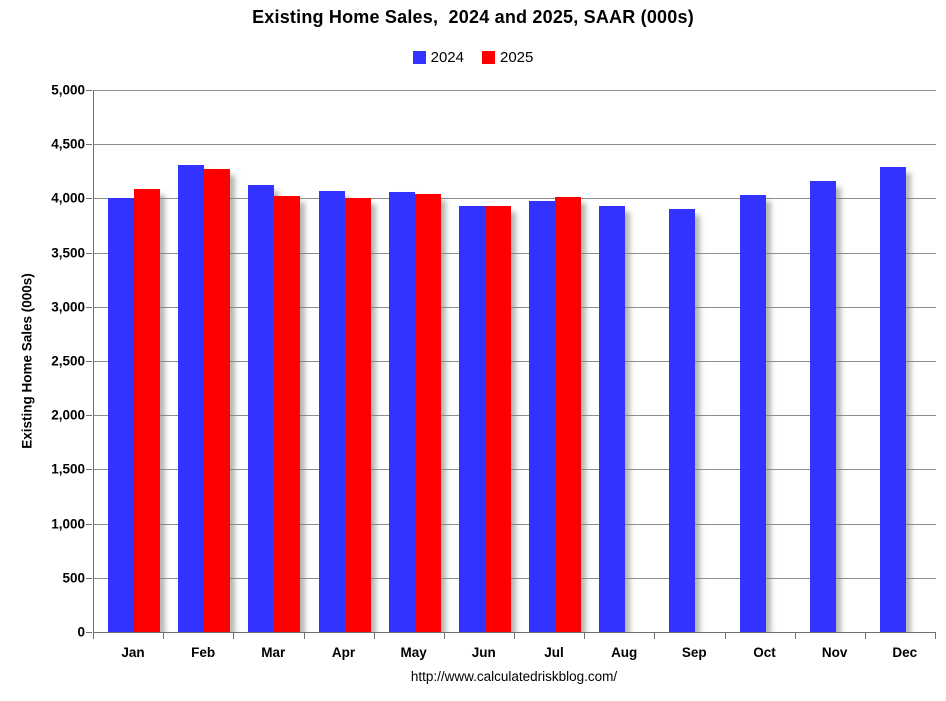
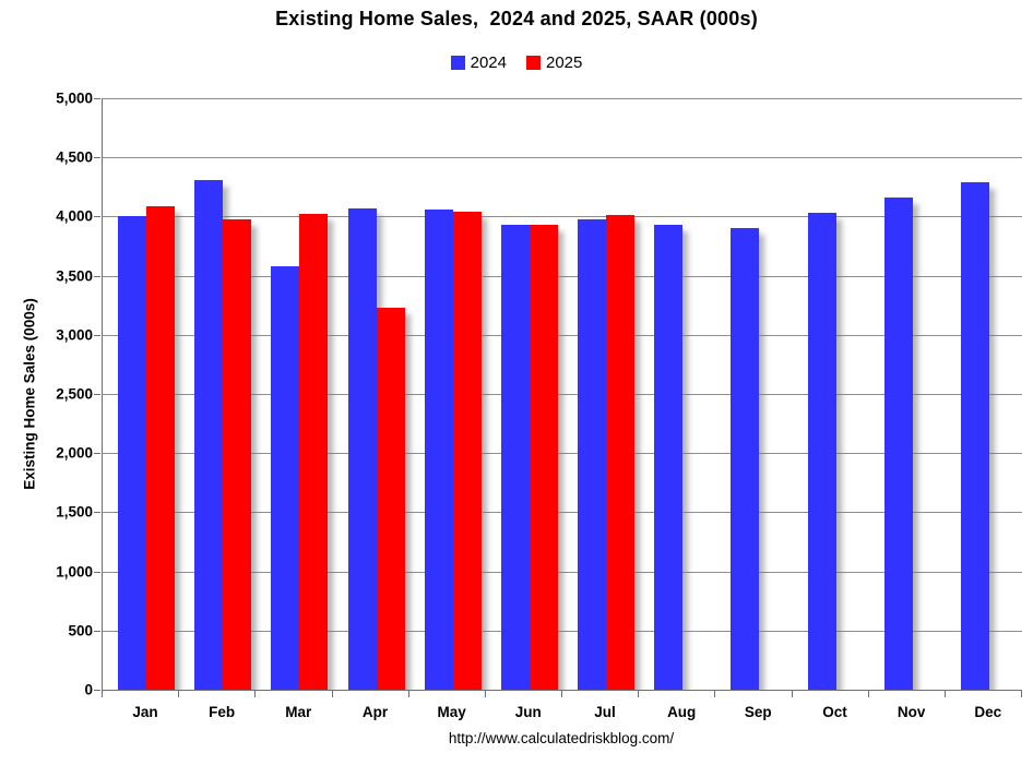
2025/Feb: 4270 -> 3980
2024/Mar: 4120 -> 3580
2025/Apr: 4000 -> 3230
